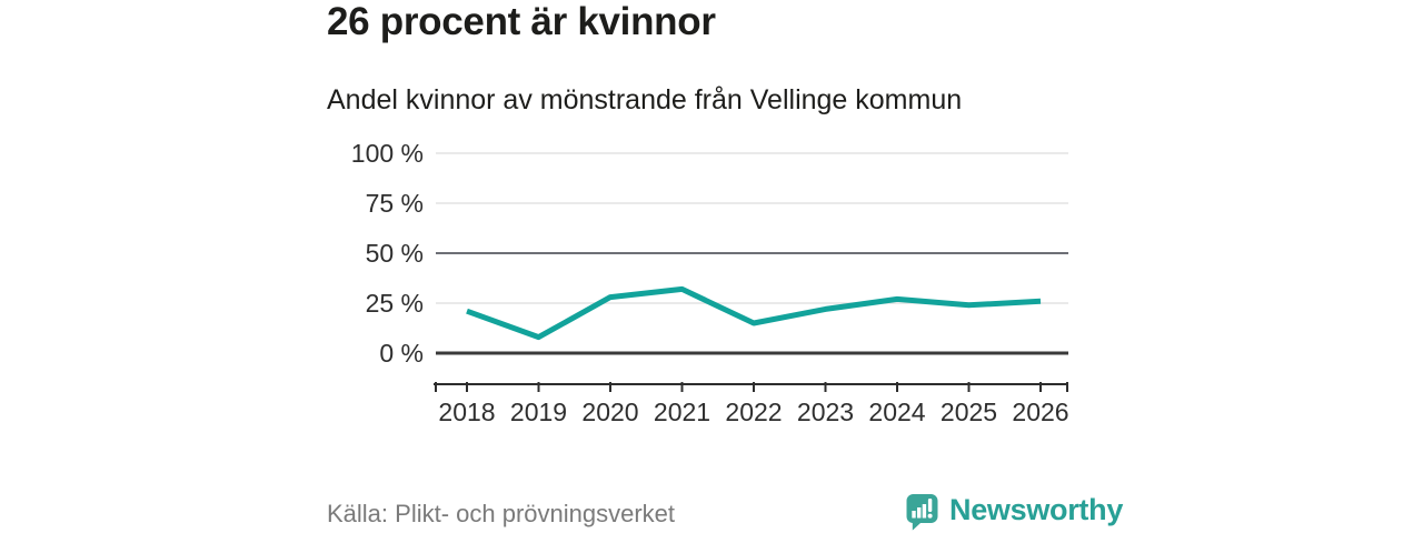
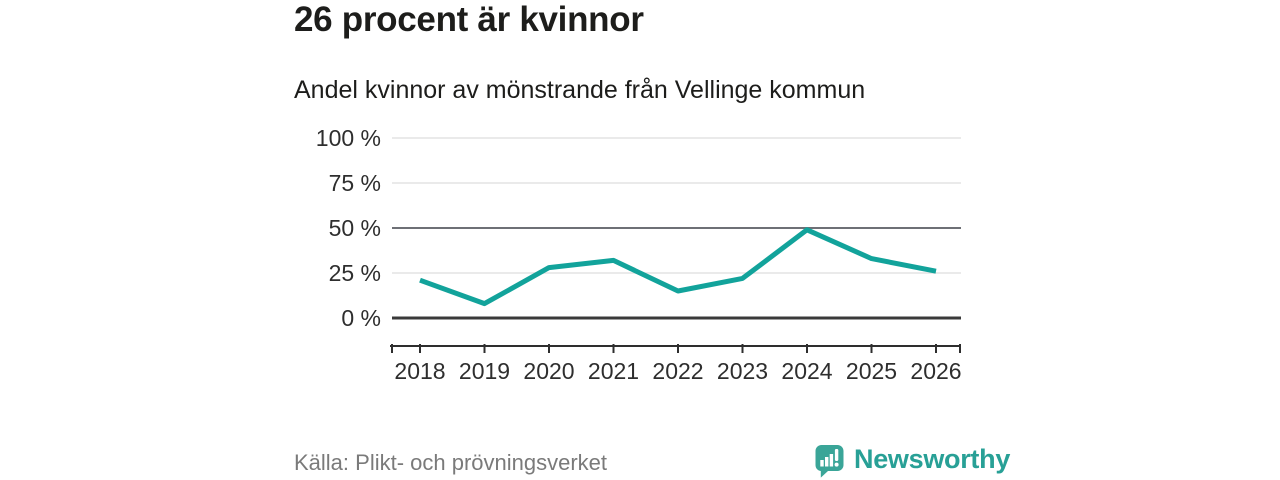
2024: 27% -> 49%
2025: 24% -> 33%
